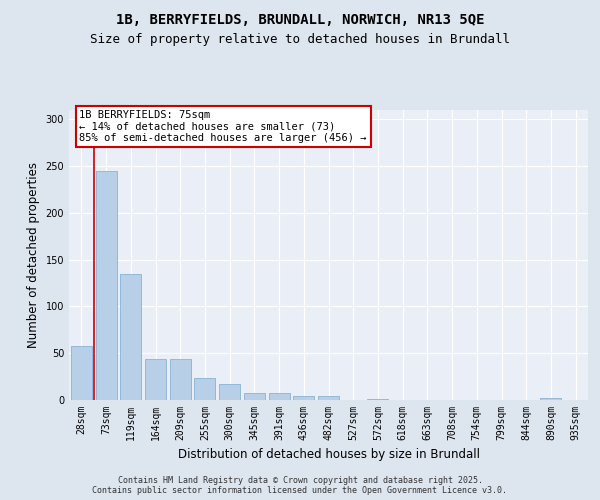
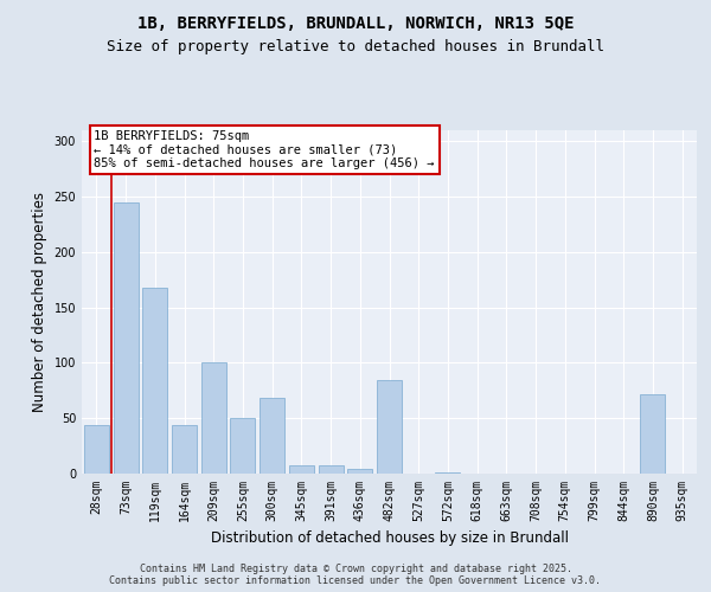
28sqm: 58 -> 44
119sqm: 135 -> 168
209sqm: 44 -> 100
255sqm: 24 -> 50
300sqm: 17 -> 68
482sqm: 4 -> 84
890sqm: 2 -> 72
